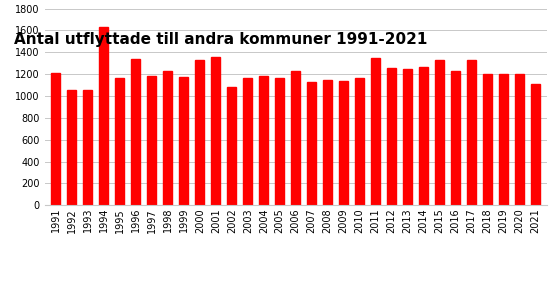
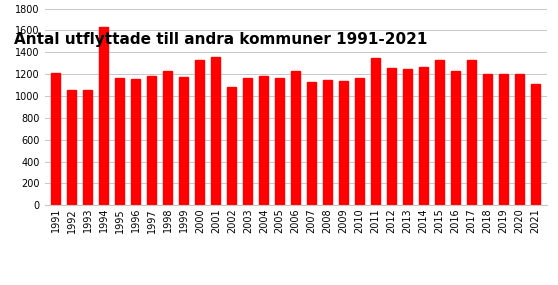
1996: 1340 -> 1160
